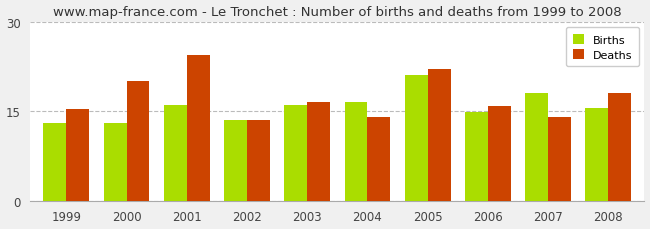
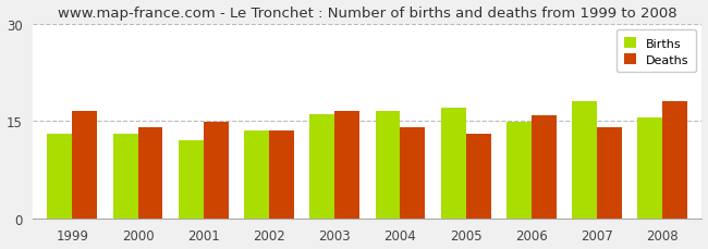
Deaths/1999: 15.4 -> 16.5
Deaths/2000: 20.0 -> 14.0
Births/2001: 16.0 -> 12.0
Deaths/2001: 24.4 -> 14.8
Births/2005: 21.0 -> 17.0
Deaths/2005: 22.0 -> 13.0
